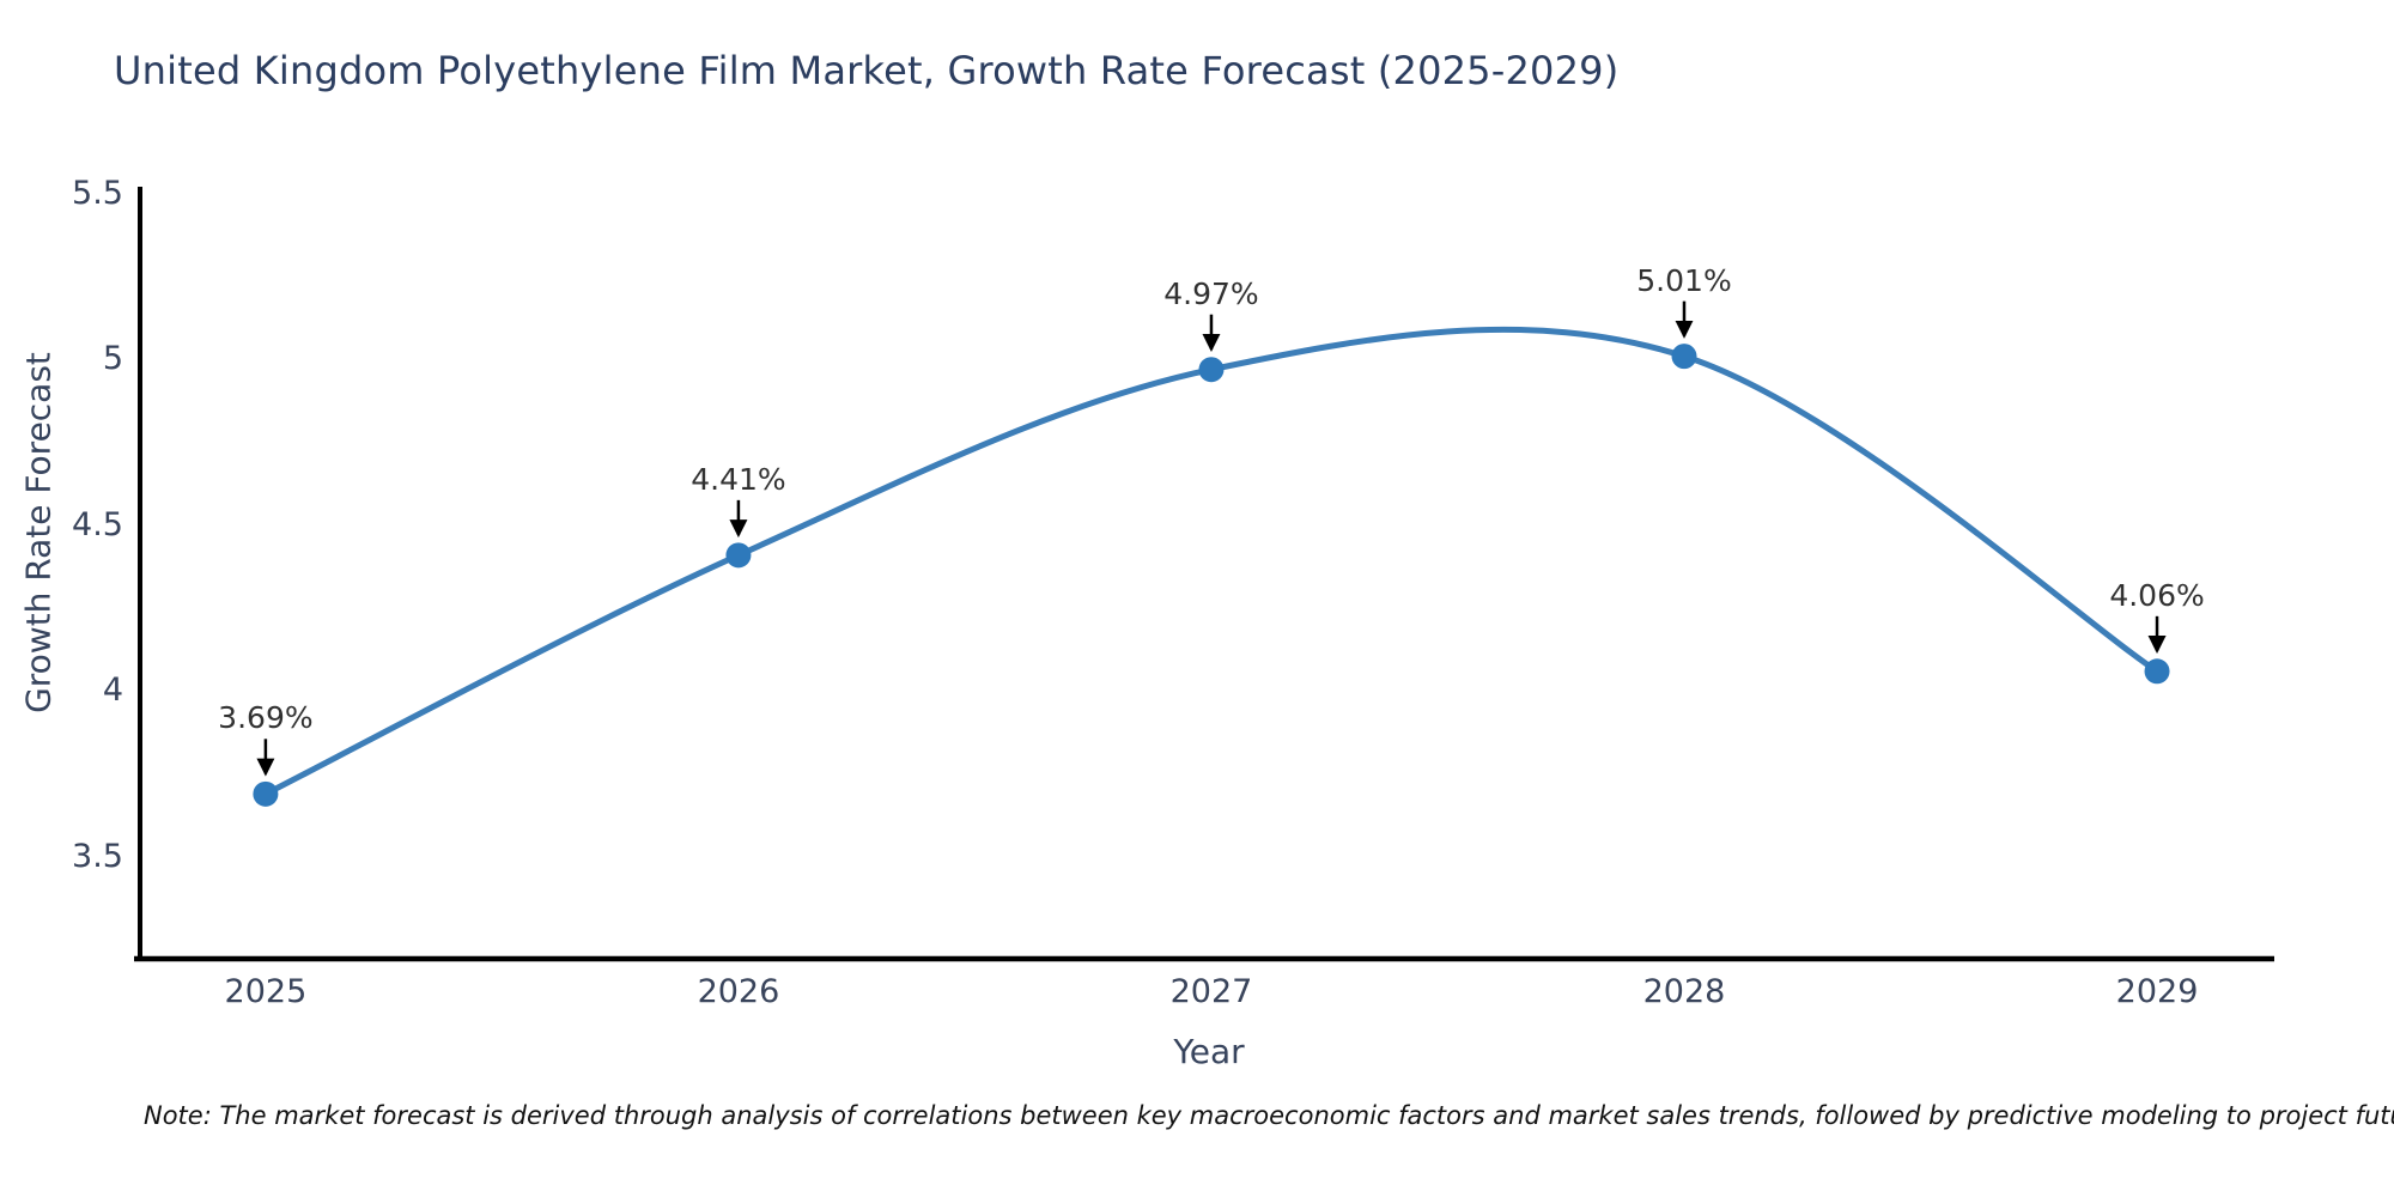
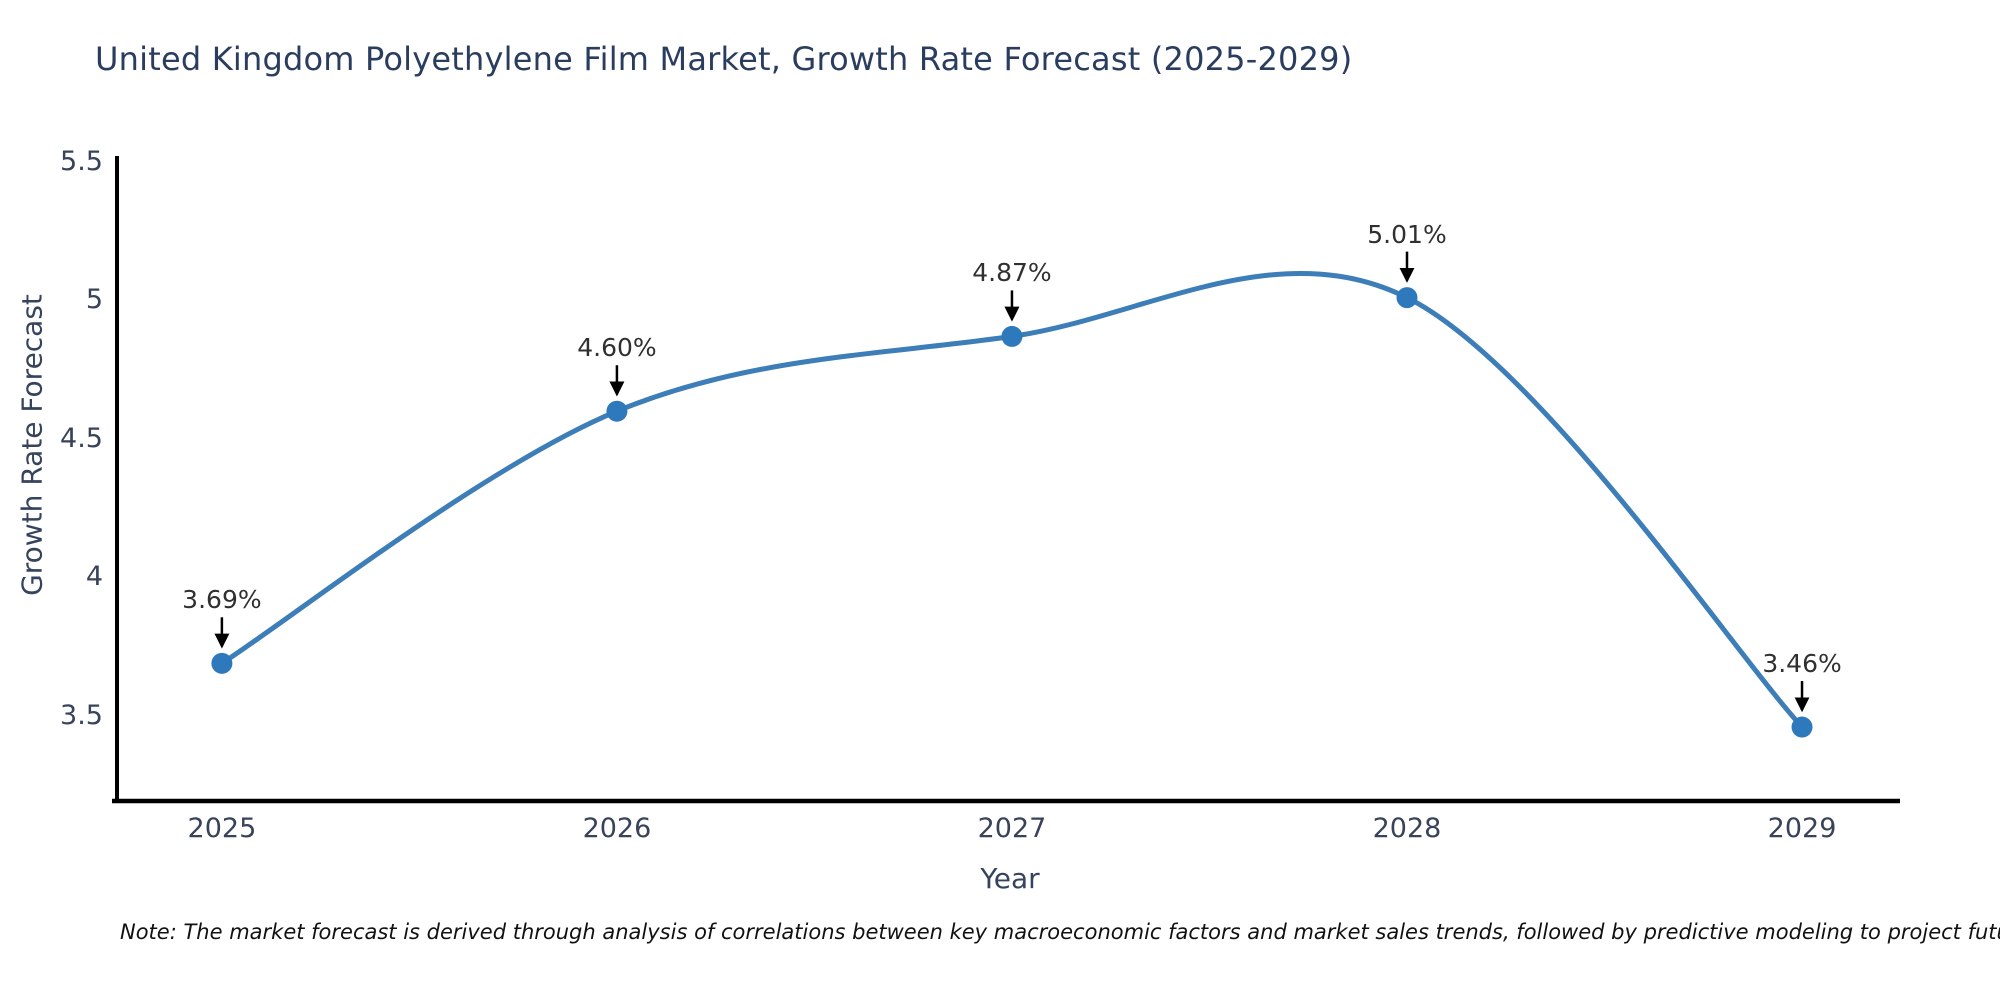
2026: 4.41% -> 4.60%
2027: 4.97% -> 4.87%
2029: 4.06% -> 3.46%
